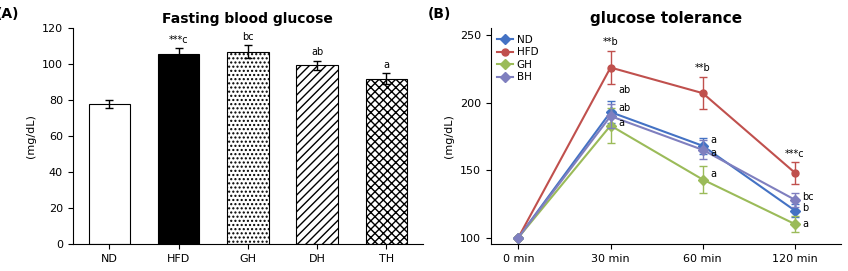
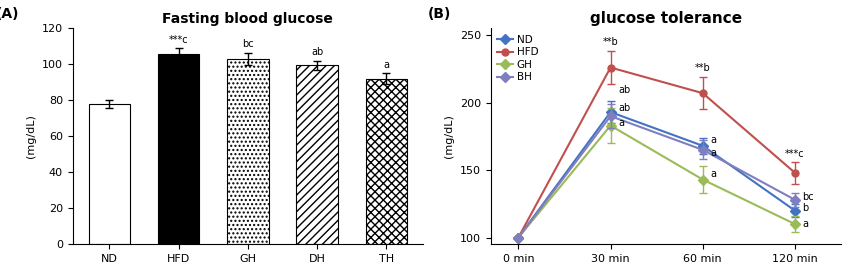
Fasting blood glucose/GH: 107 -> 103
